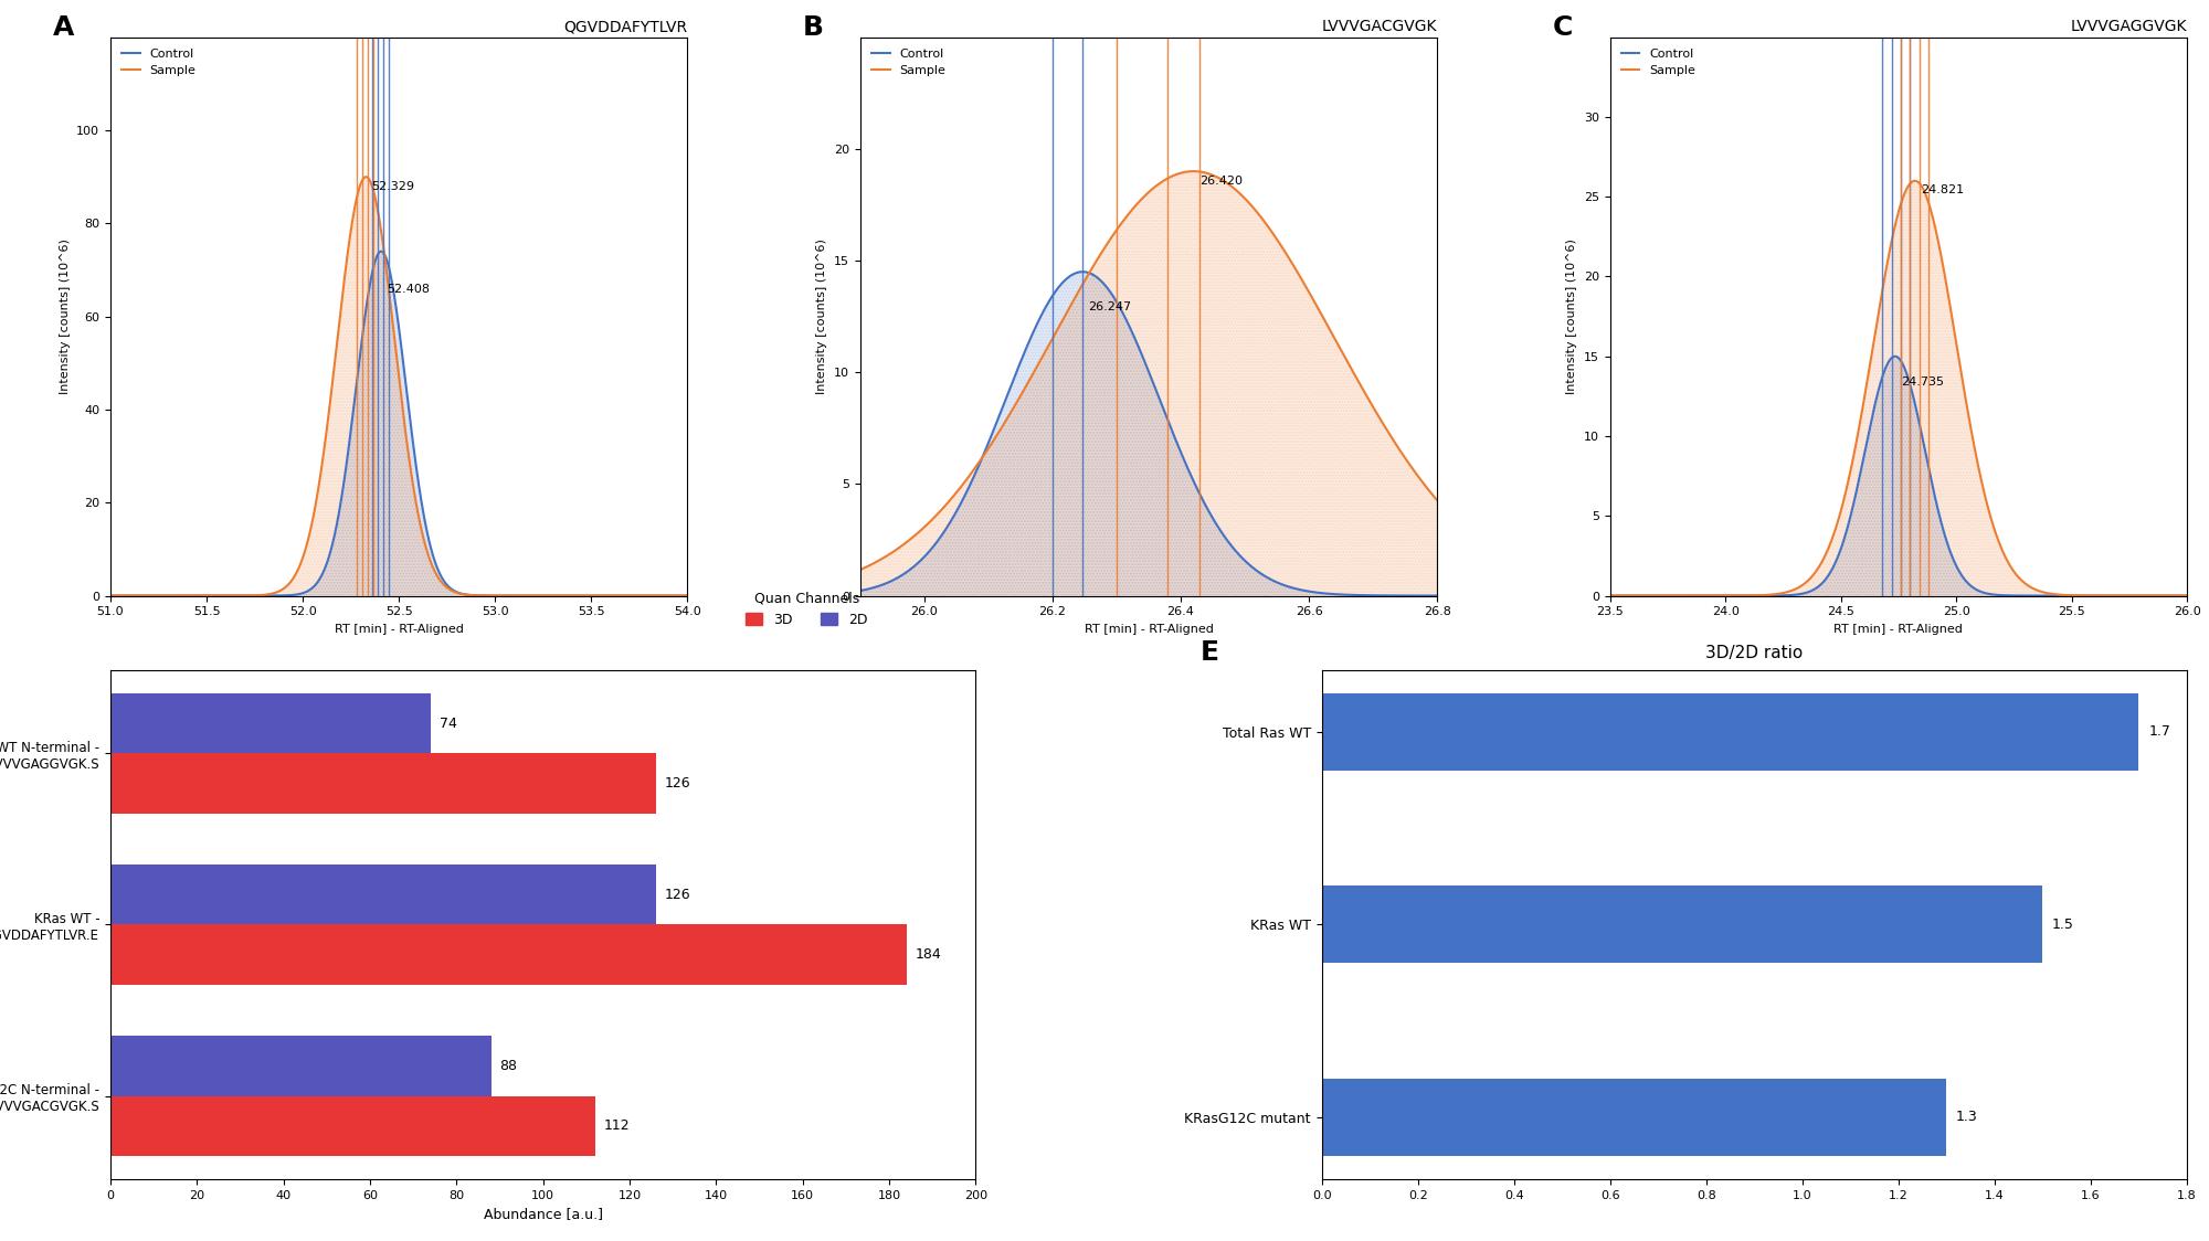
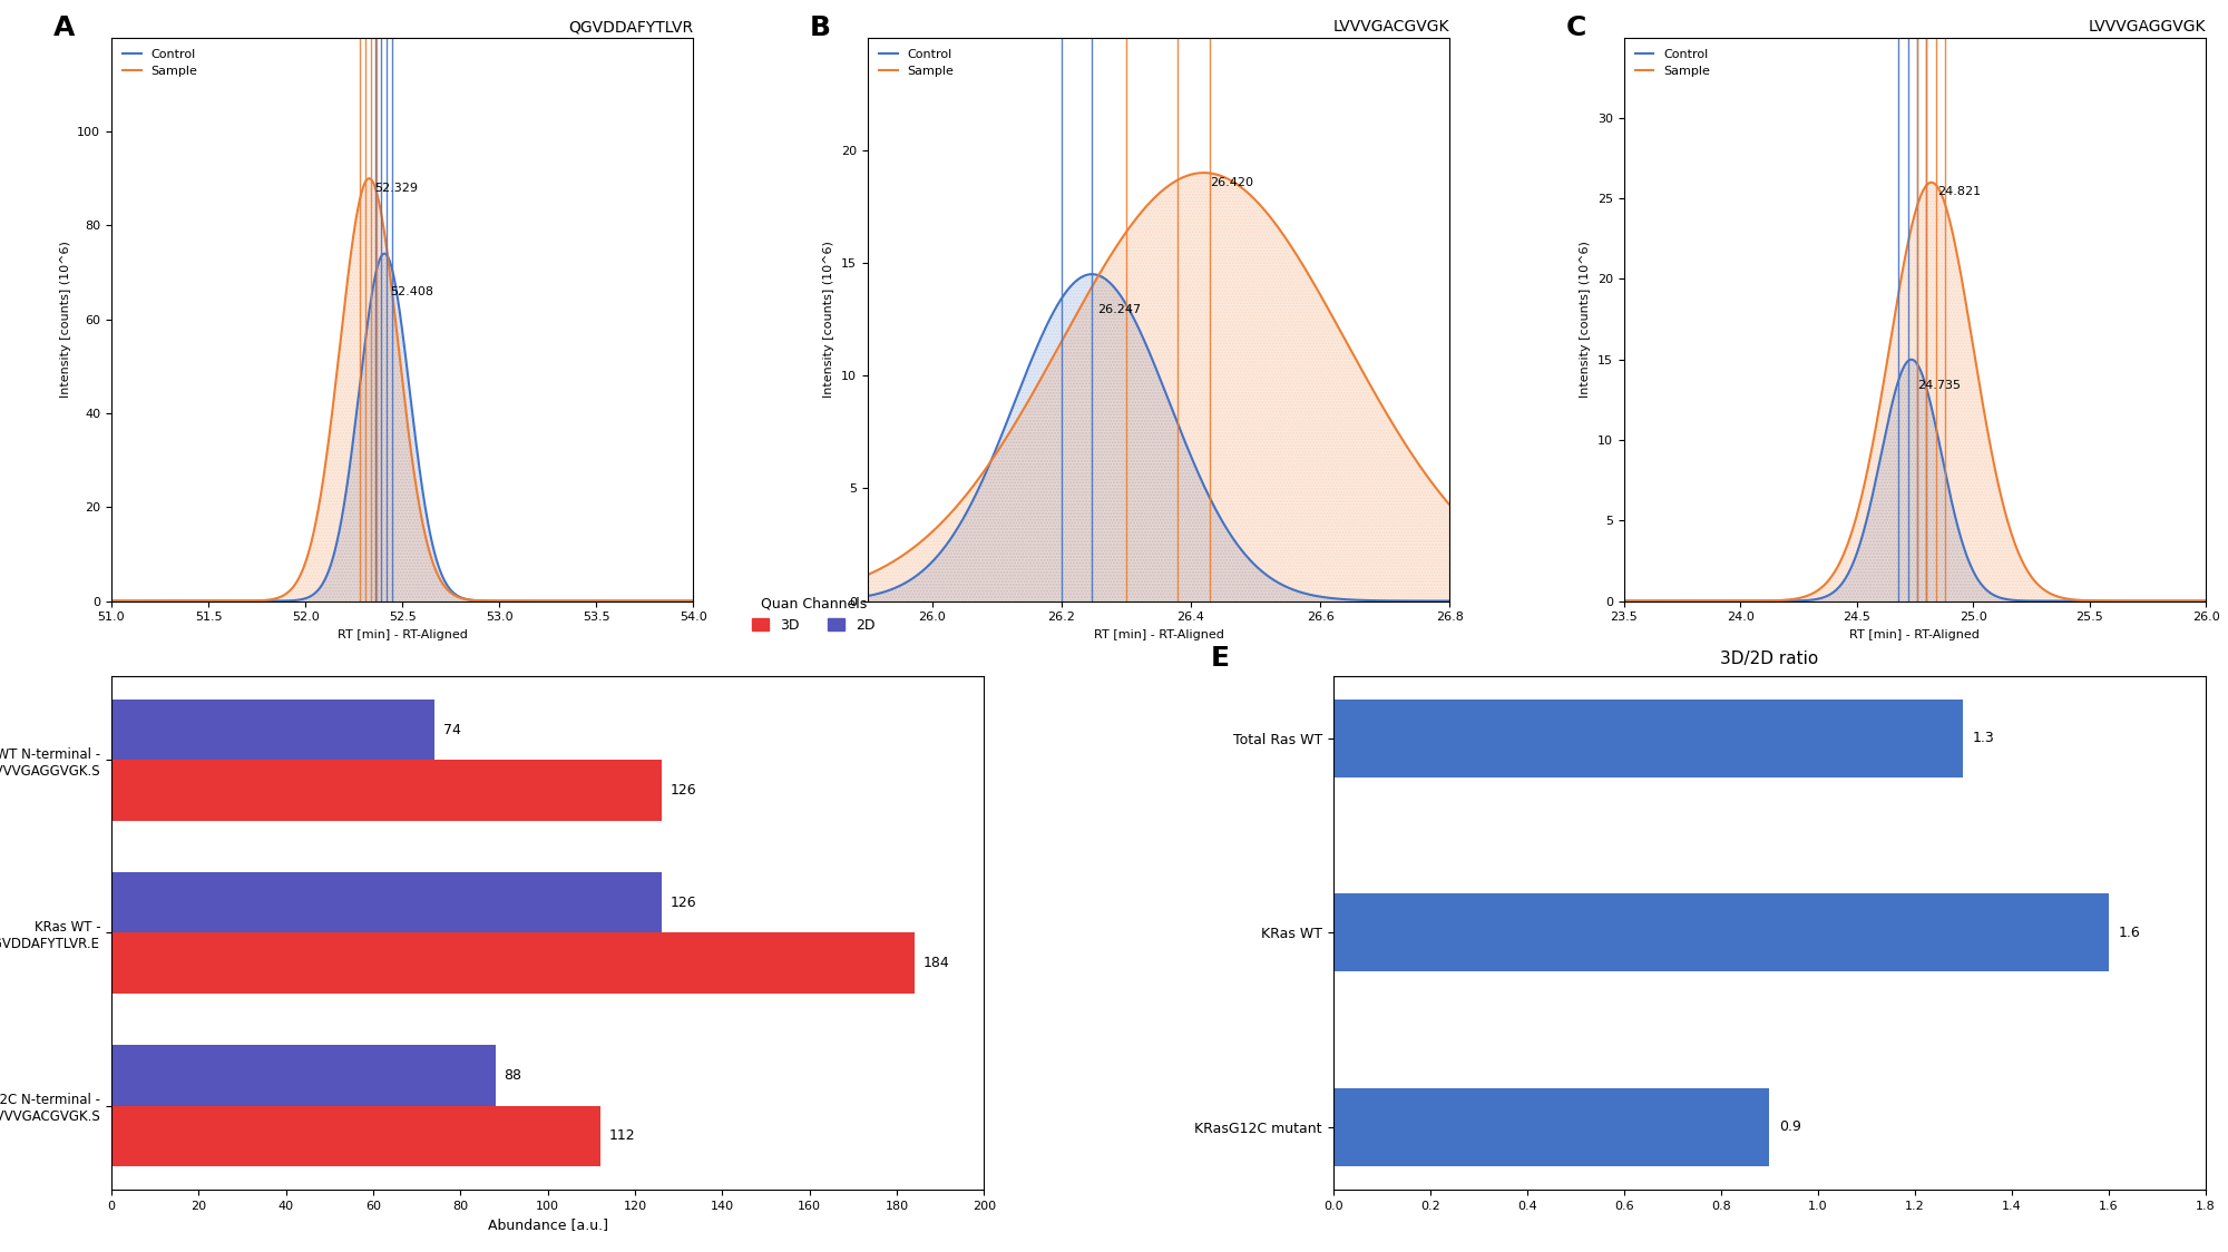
3D/2D ratio/Total Ras WT: 1.7 -> 1.3
3D/2D ratio/KRas WT: 1.5 -> 1.6
3D/2D ratio/KRasG12C mutant: 1.3 -> 0.9
